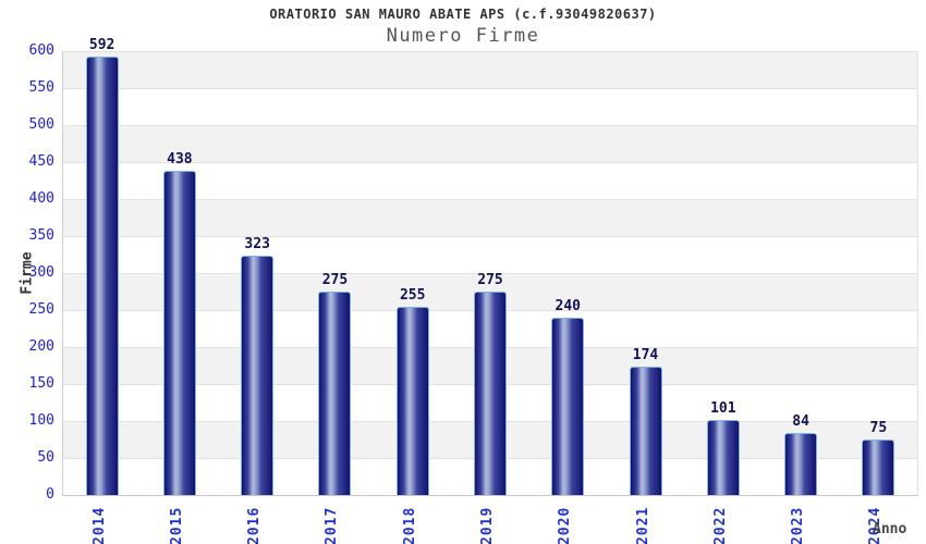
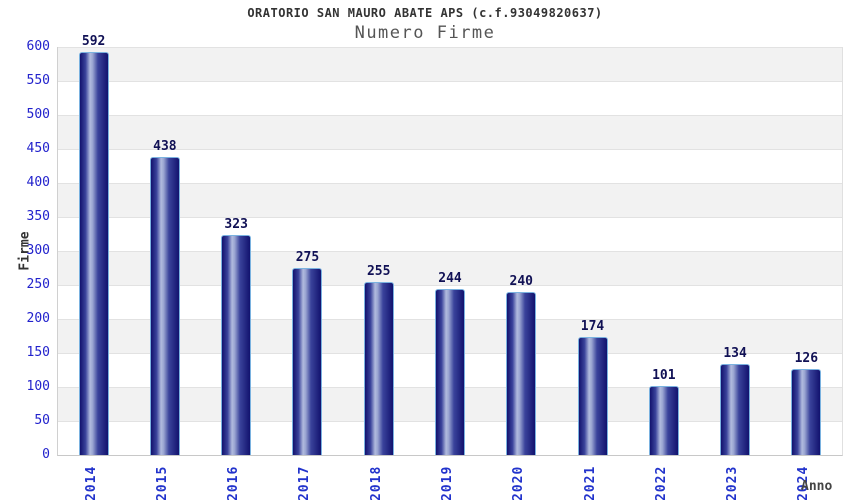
2019: 275 -> 244
2023: 84 -> 134
2024: 75 -> 126
